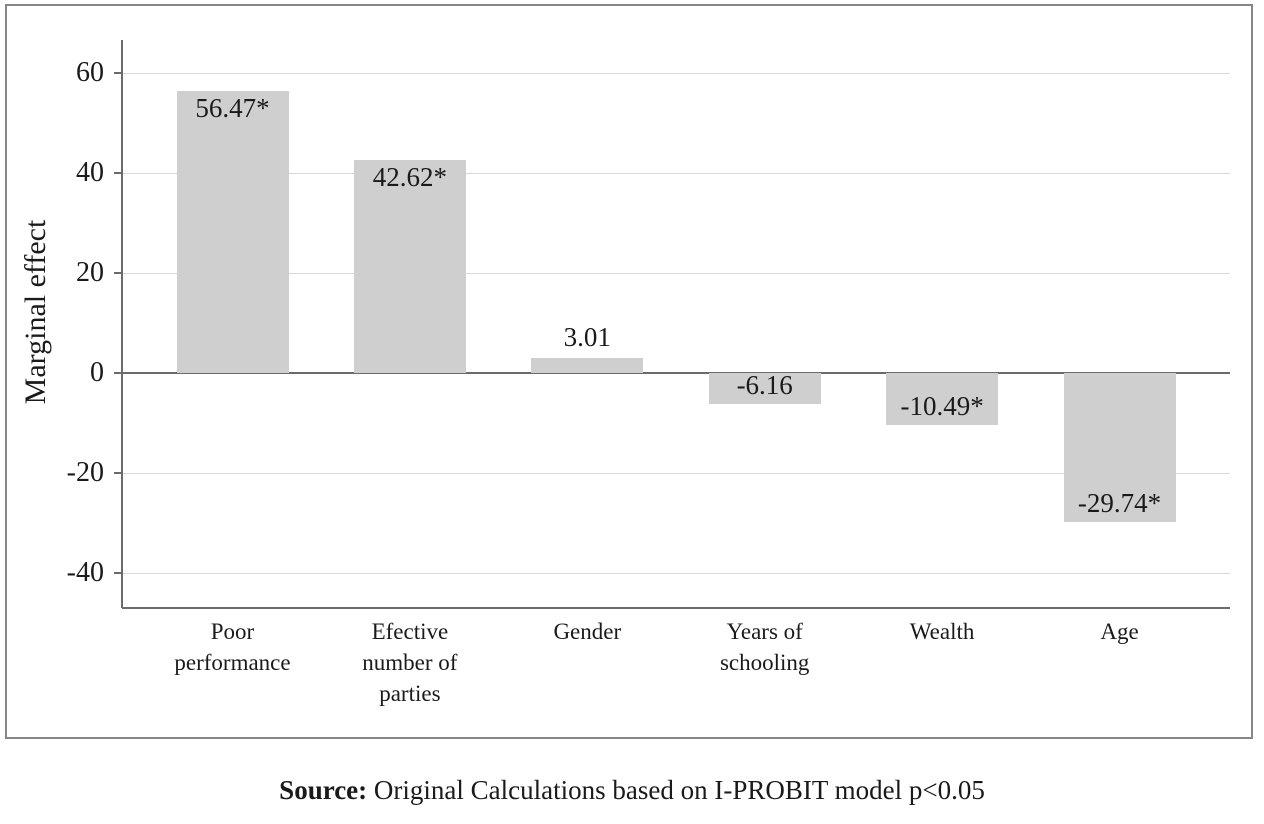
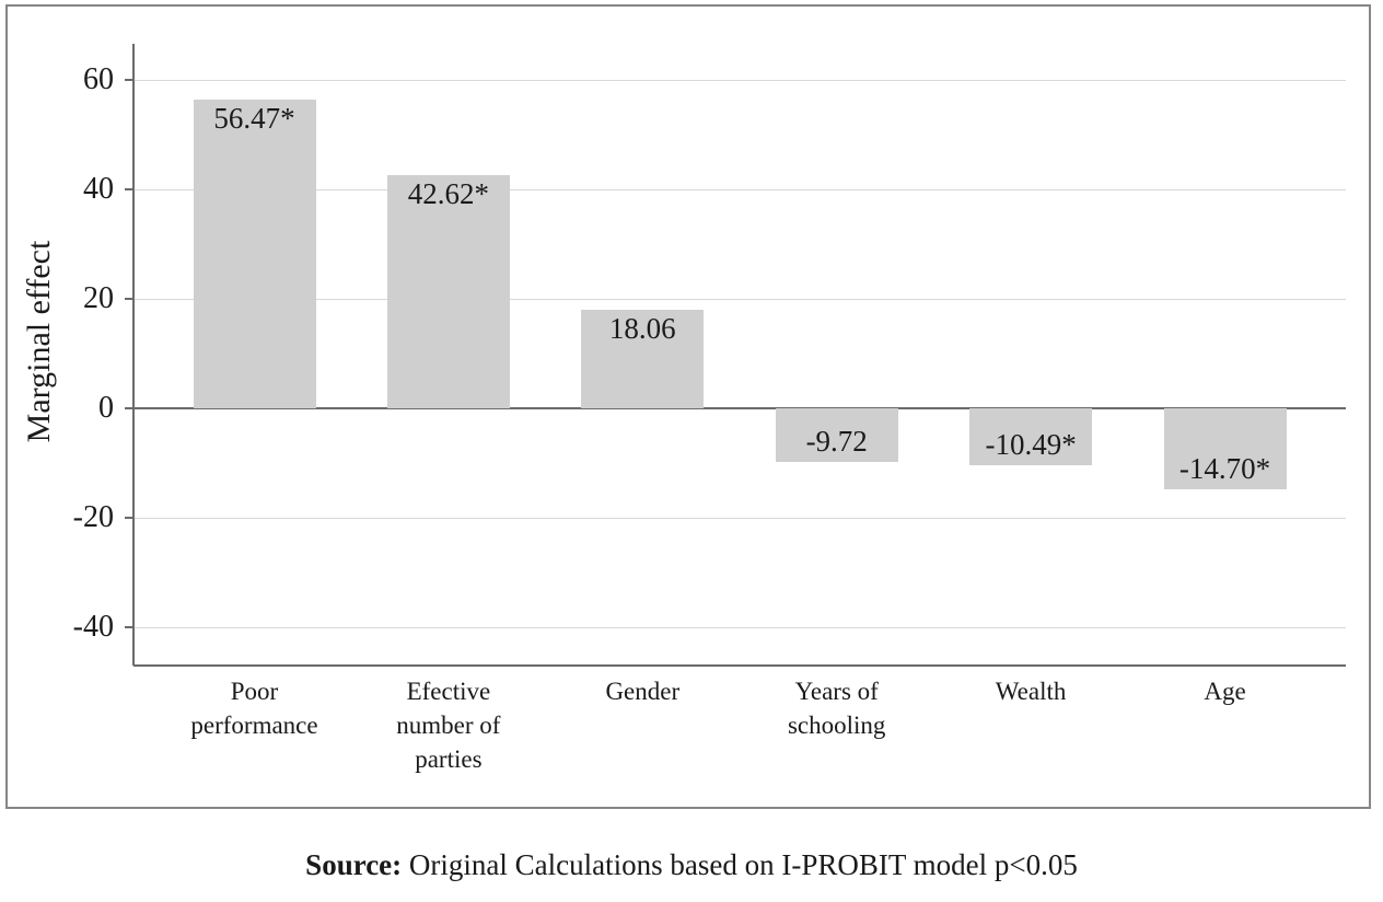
Gender: 3.01 -> 18.06
Years of schooling: -6.16 -> -9.72
Age: -29.74 -> -14.70
